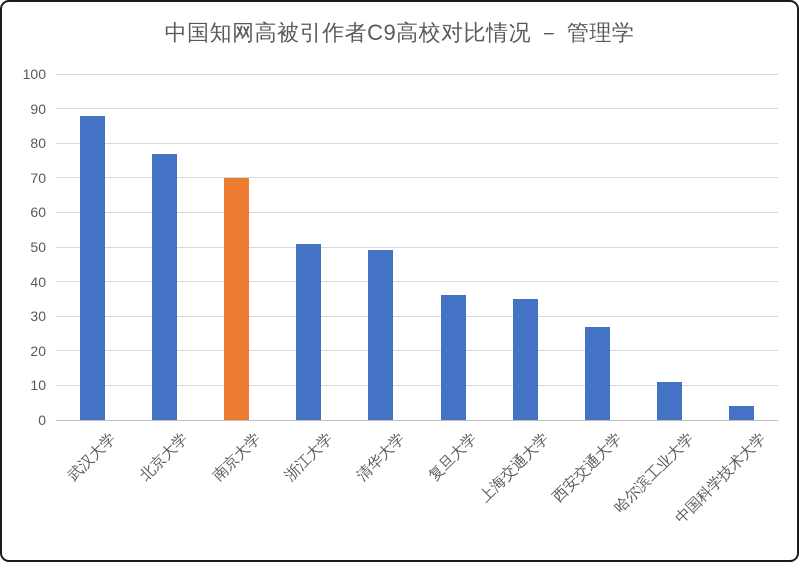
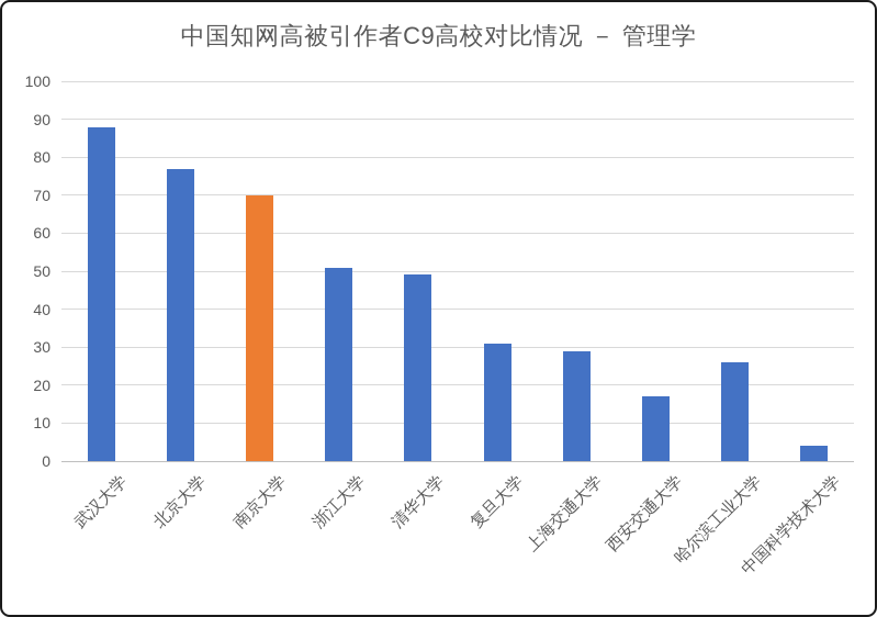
复旦大学: 36 -> 31
上海交通大学: 35 -> 29
西安交通大学: 27 -> 17
哈尔滨工业大学: 11 -> 26
